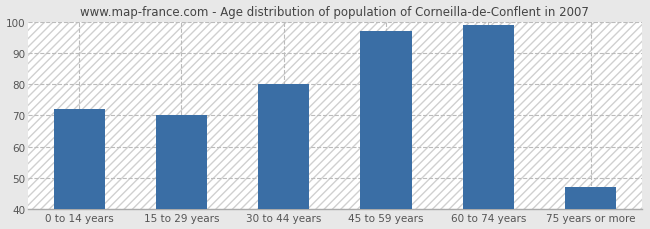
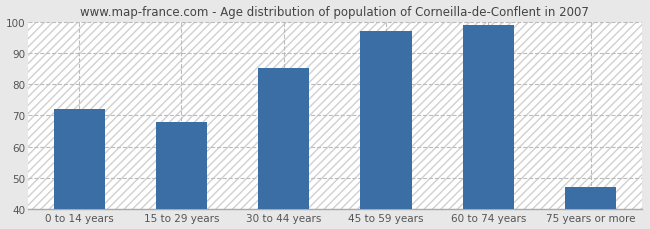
15 to 29 years: 70 -> 68
30 to 44 years: 80 -> 85
